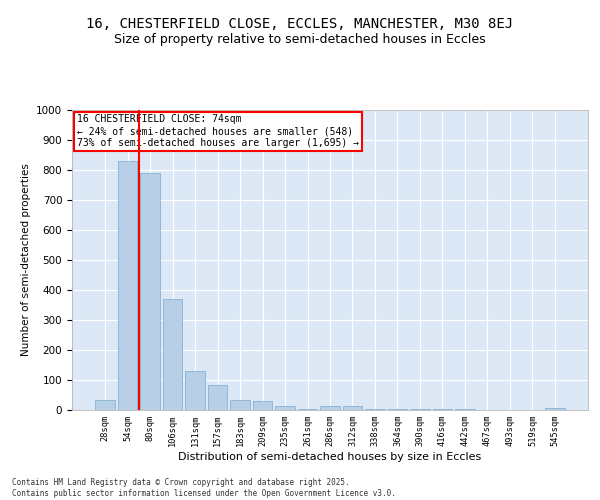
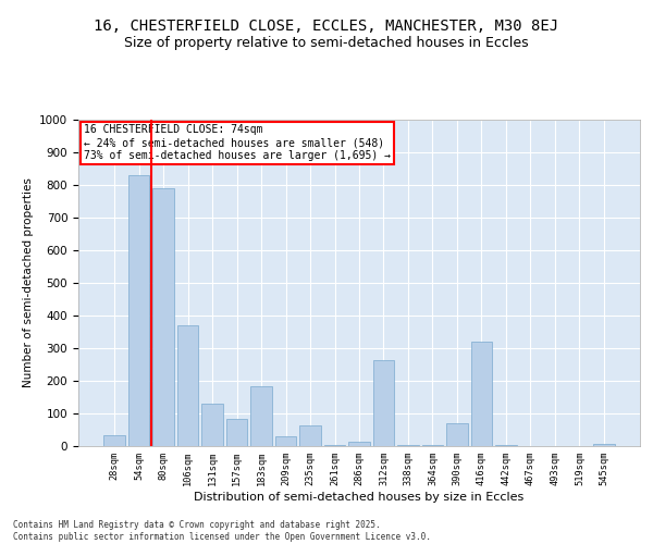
183sqm: 35 -> 185
235sqm: 15 -> 65
312sqm: 12 -> 265
390sqm: 3 -> 70
416sqm: 3 -> 320
